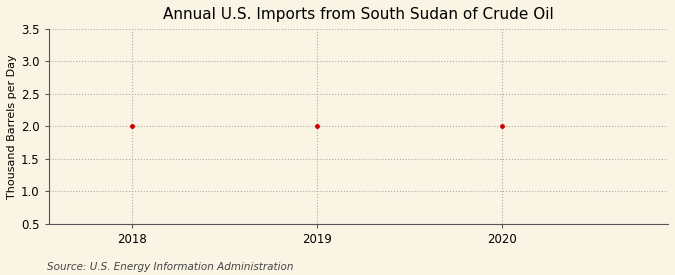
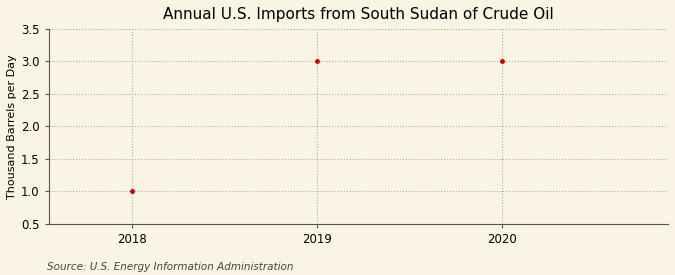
2018: 2 -> 1
2019: 2 -> 3
2020: 2 -> 3
